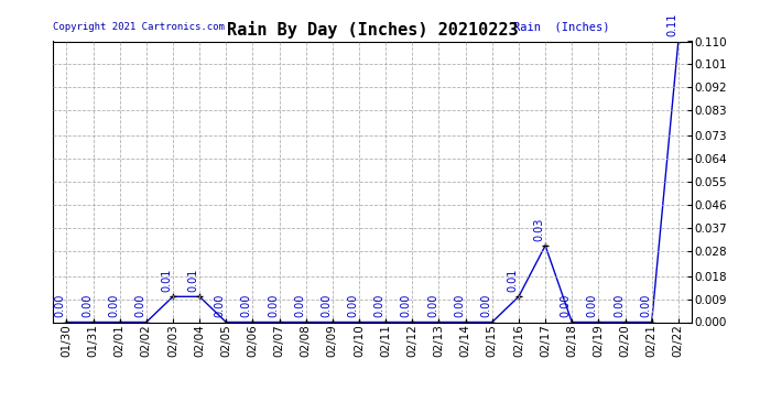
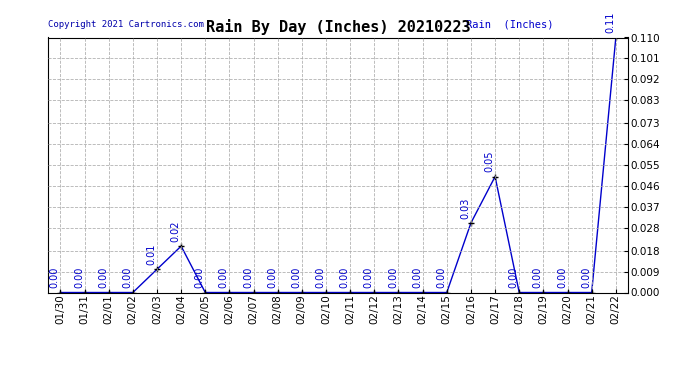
02/04: 0.01 -> 0.02
02/16: 0.01 -> 0.03
02/17: 0.03 -> 0.05
